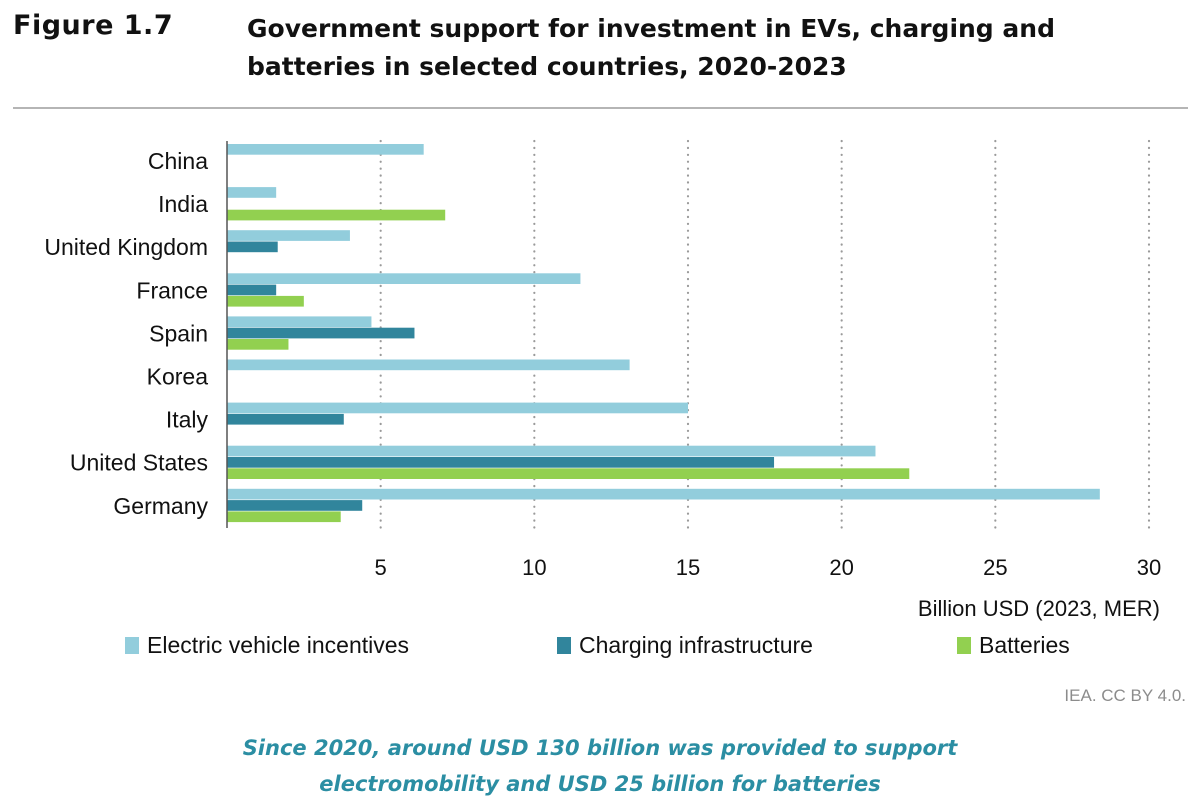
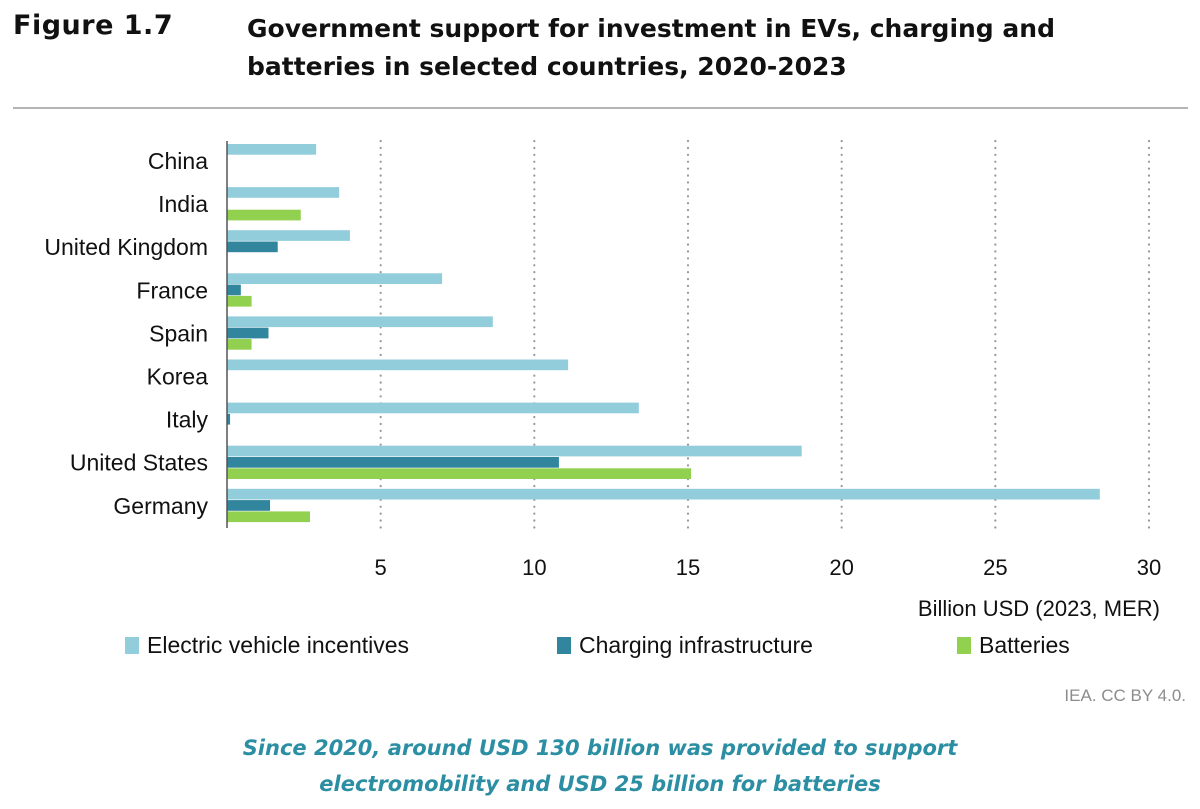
Electric vehicle incentives/China: 6.4 -> 2.9
Electric vehicle incentives/India: 1.6 -> 3.6
Batteries/India: 7.1 -> 2.4
Electric vehicle incentives/France: 11.5 -> 7.0
Charging infrastructure/France: 1.6 -> 0.5
Batteries/France: 2.5 -> 0.8
Electric vehicle incentives/Spain: 4.7 -> 8.7
Charging infrastructure/Spain: 6.1 -> 1.4
Batteries/Spain: 2.0 -> 0.8
Electric vehicle incentives/Korea: 13.1 -> 11.1
Electric vehicle incentives/Italy: 15.0 -> 13.4
Charging infrastructure/Italy: 3.8 -> 0.1
Electric vehicle incentives/United States: 21.1 -> 18.7
Charging infrastructure/United States: 17.8 -> 10.8
Batteries/United States: 22.2 -> 15.1
Charging infrastructure/Germany: 4.4 -> 1.4
Batteries/Germany: 3.7 -> 2.7
